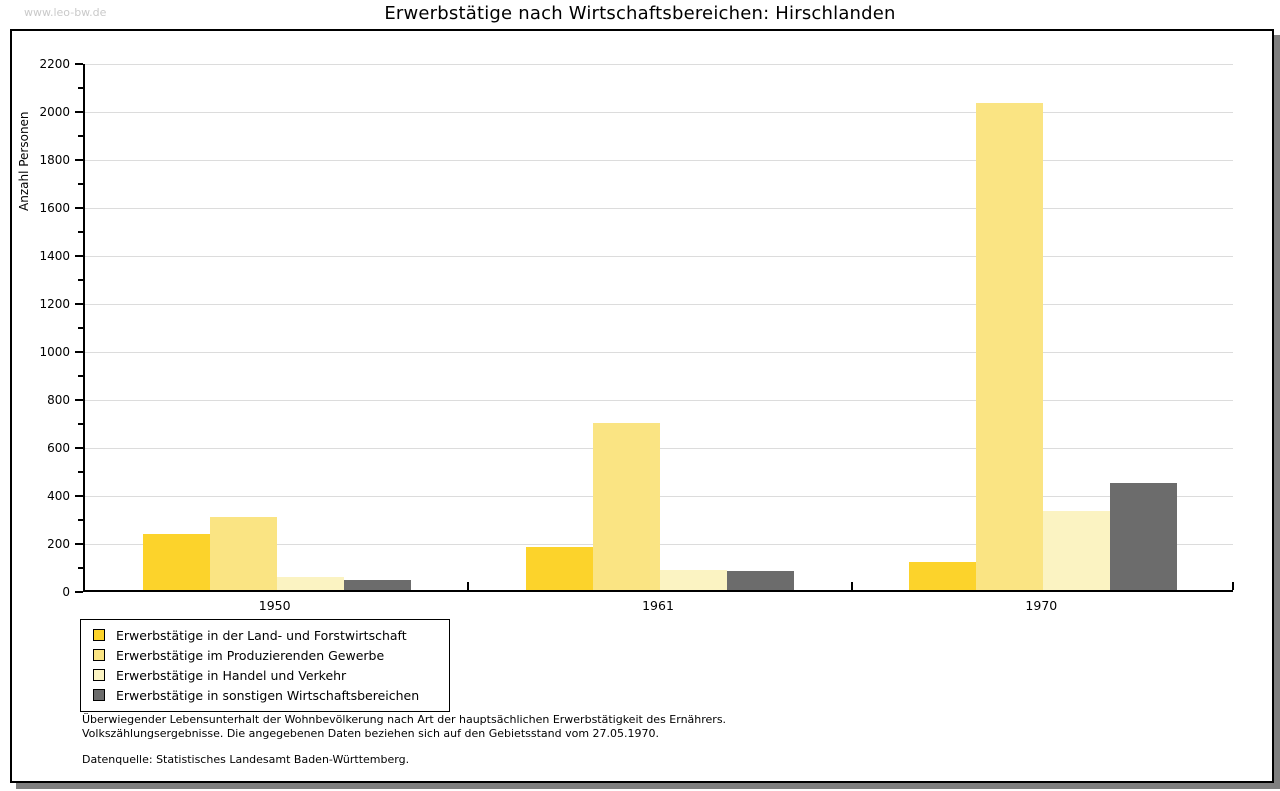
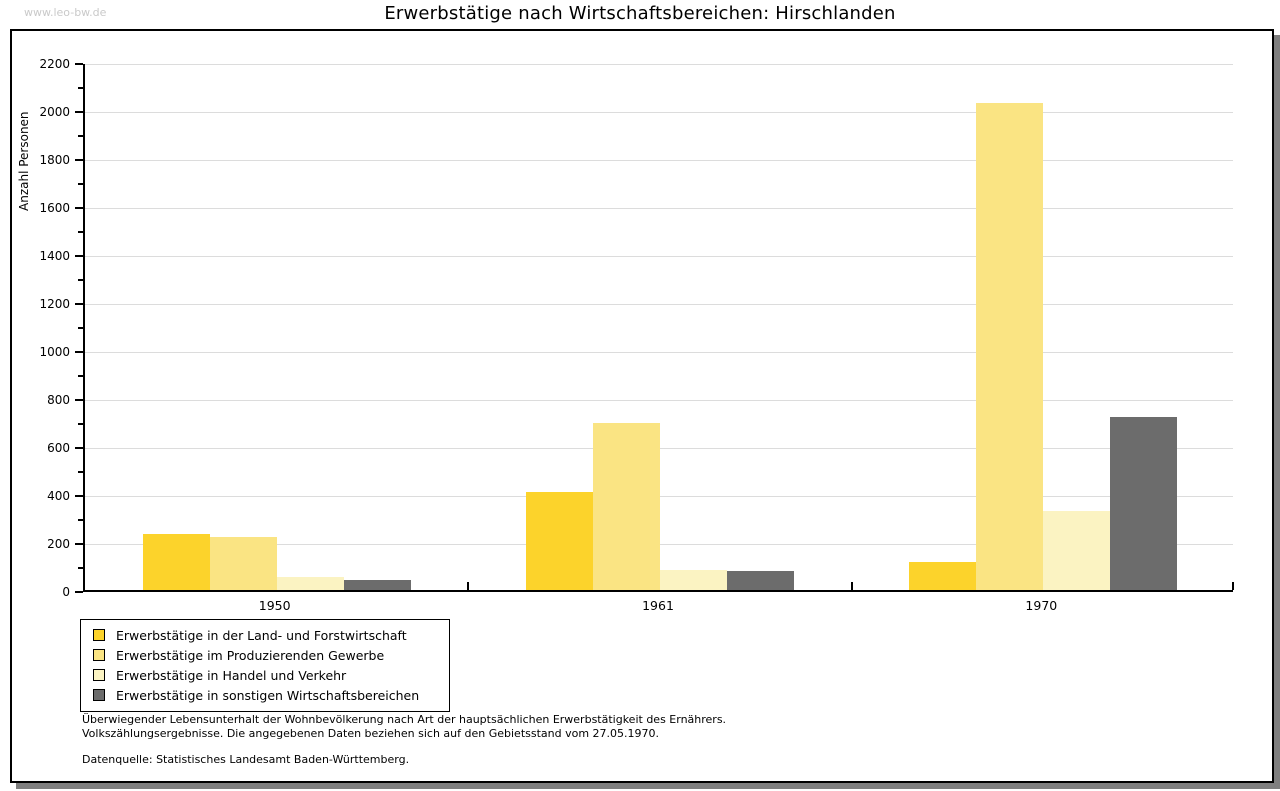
Erwerbstätige im Produzierenden Gewerbe/1950: 300 -> 220
Erwerbstätige in der Land- und Forstwirtschaft/1961: 180 -> 410
Erwerbstätige in sonstigen Wirtschaftsbereichen/1970: 440 -> 720
